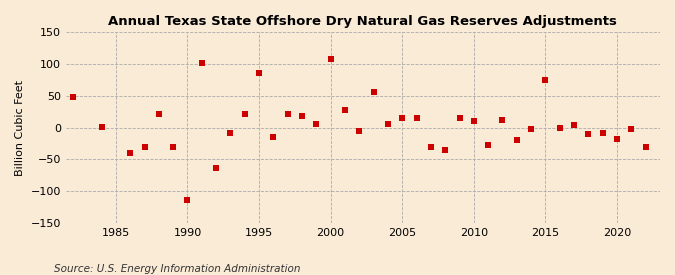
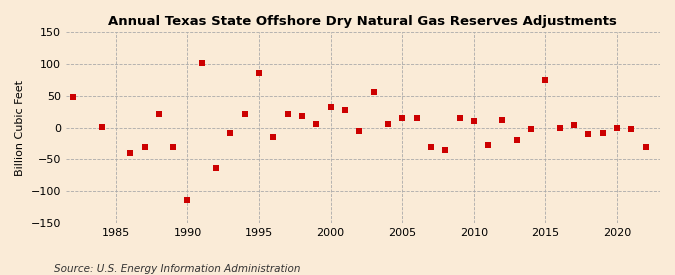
2000: 108 -> 32
2020: -18 -> -1
